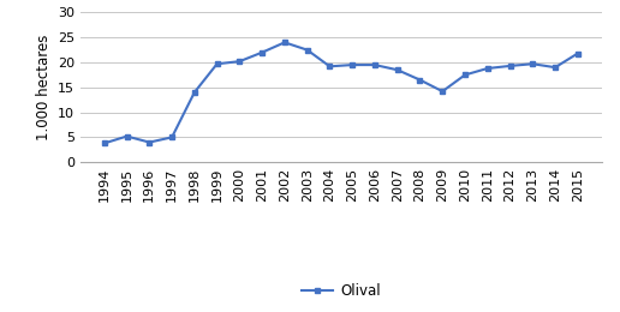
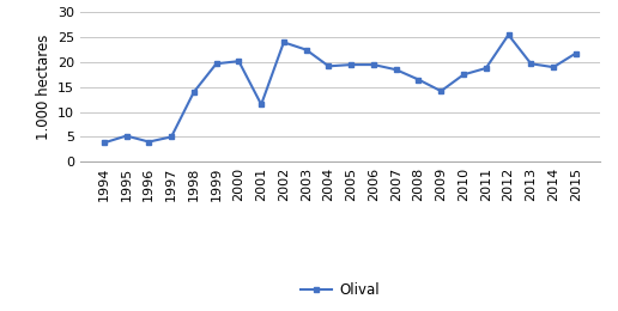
2001: 22.0 -> 11.5
2012: 19.3 -> 25.5
